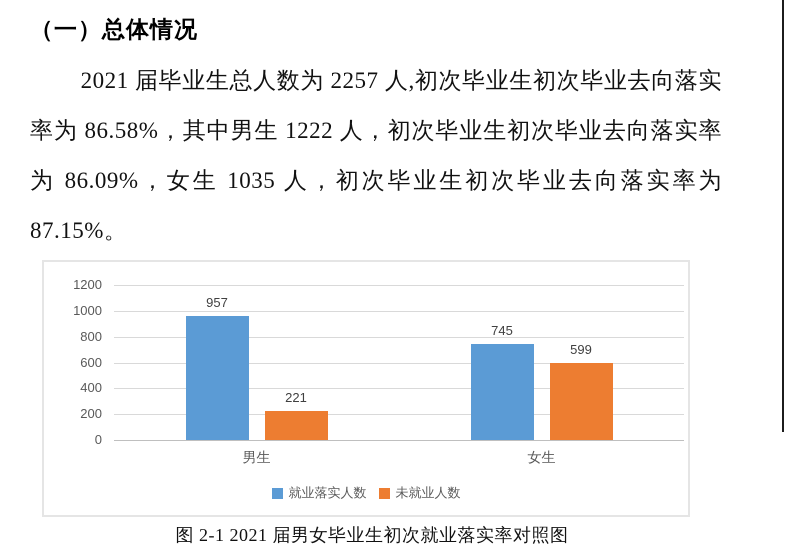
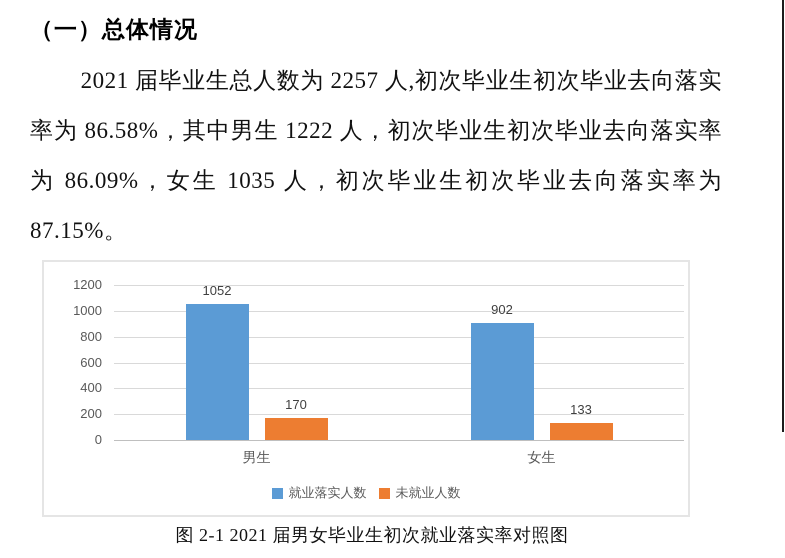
就业落实人数/男生: 957 -> 1052
未就业人数/男生: 221 -> 170
就业落实人数/女生: 745 -> 902
未就业人数/女生: 599 -> 133
